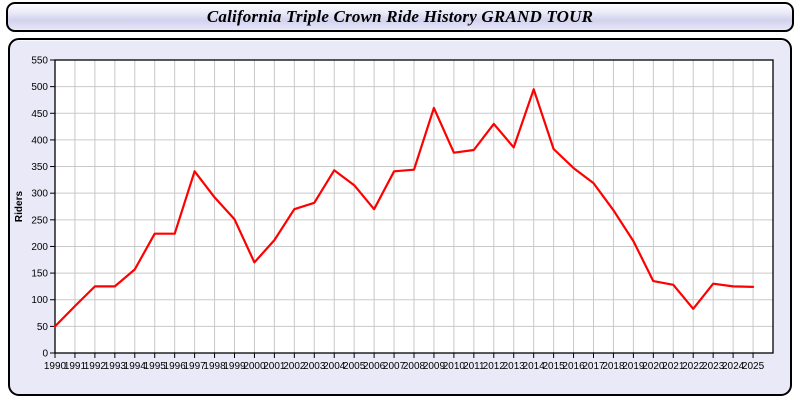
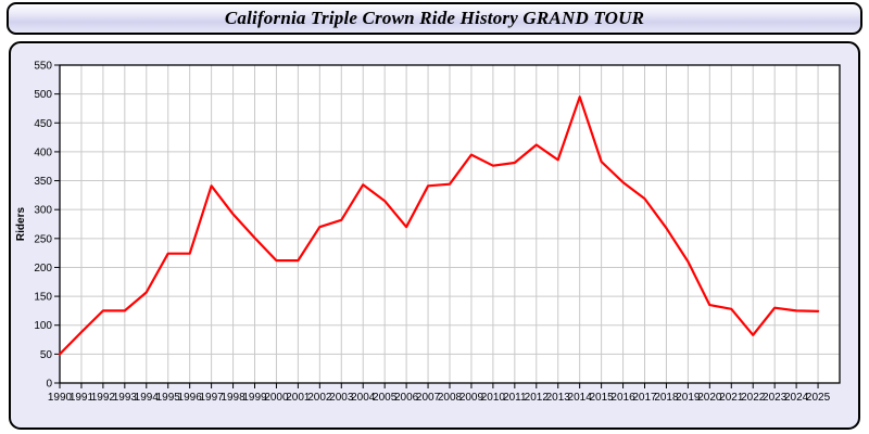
2000: 170 -> 210
2009: 460 -> 400
2012: 430 -> 410
